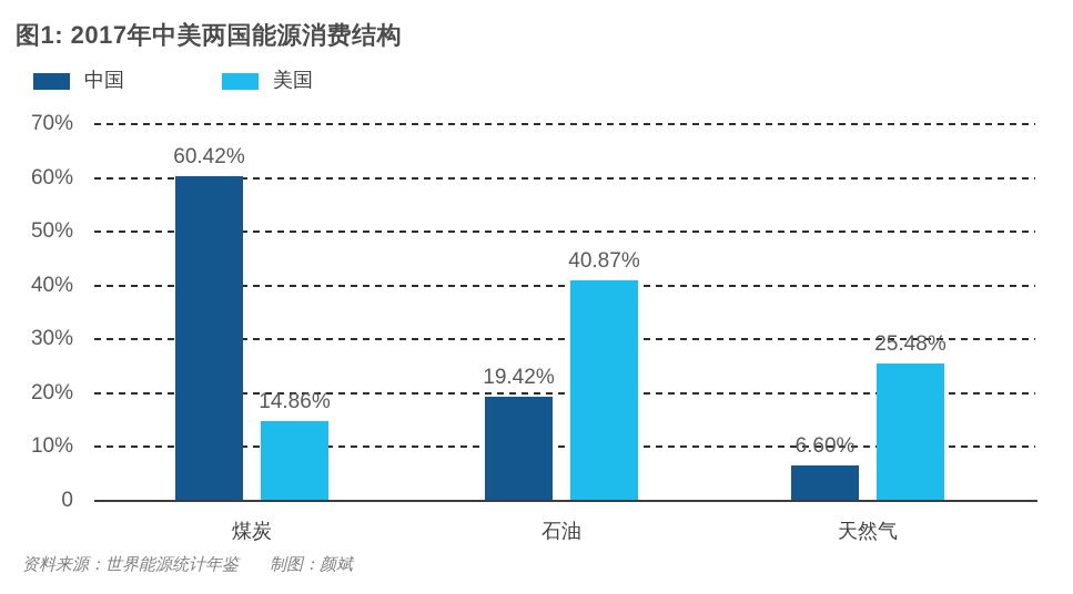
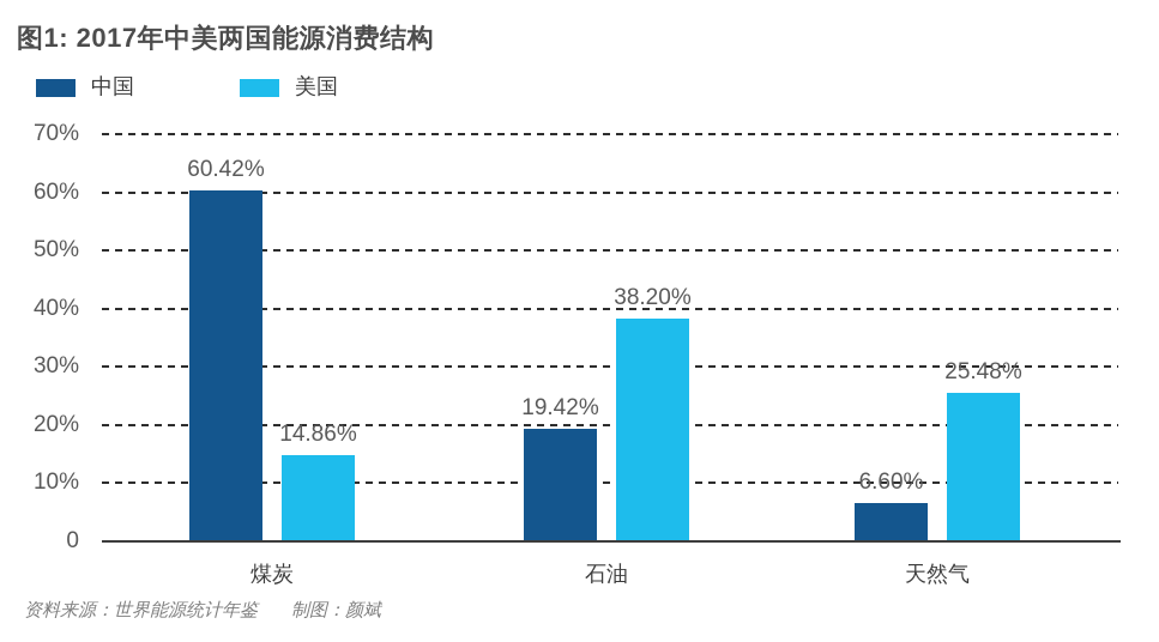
美国/石油: 40.87% -> 38.20%
